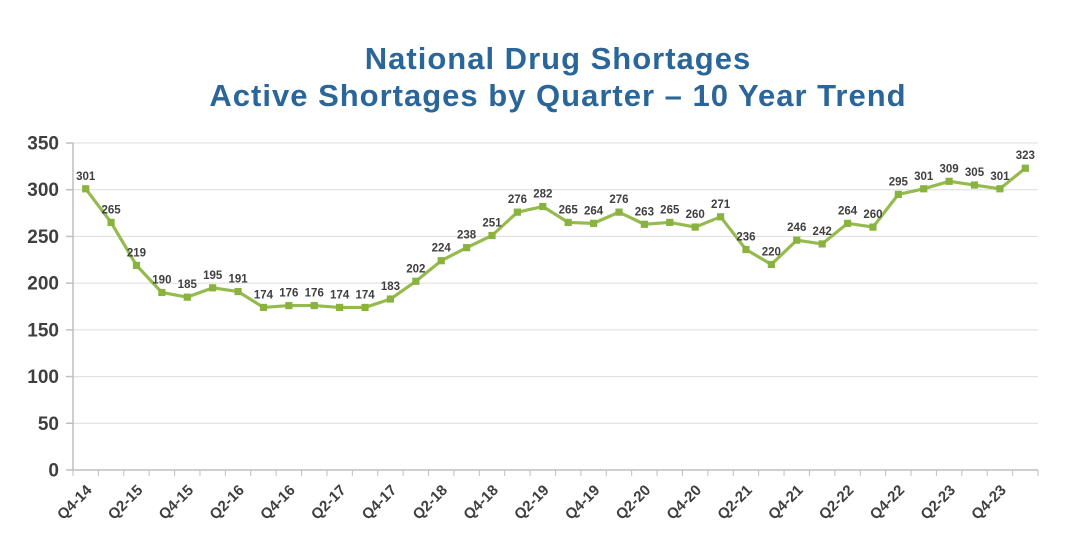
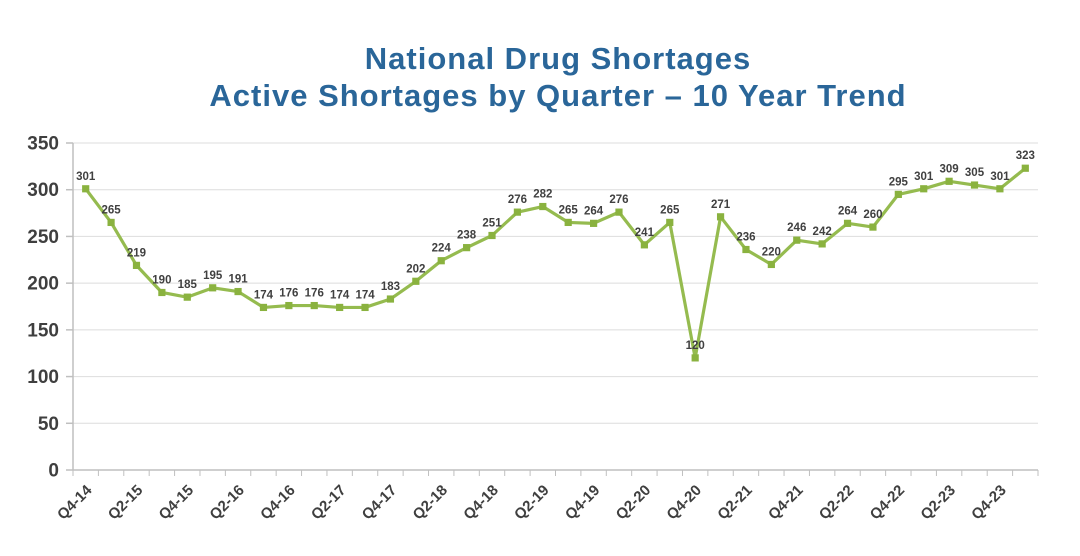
Q2-20: 263 -> 241
Q4-20: 260 -> 120
